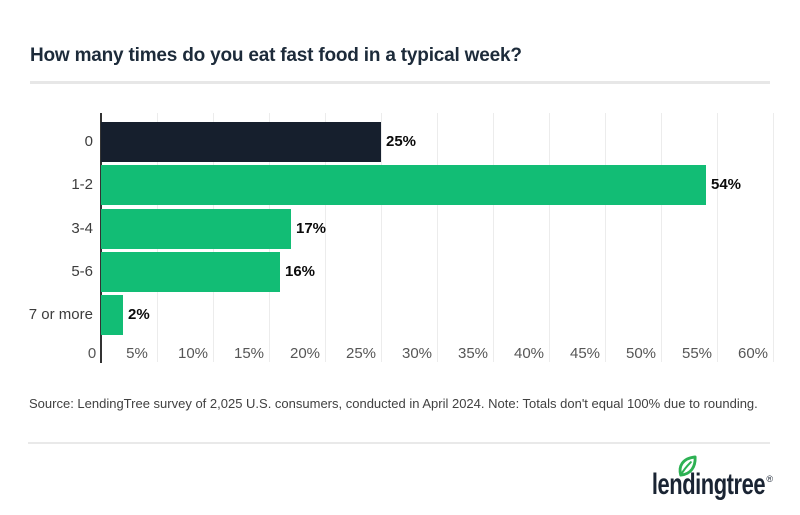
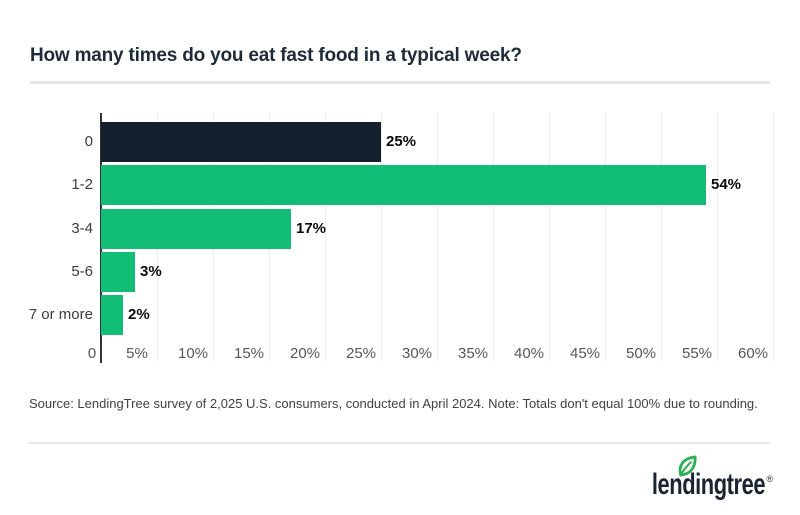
5-6: 16% -> 3%
